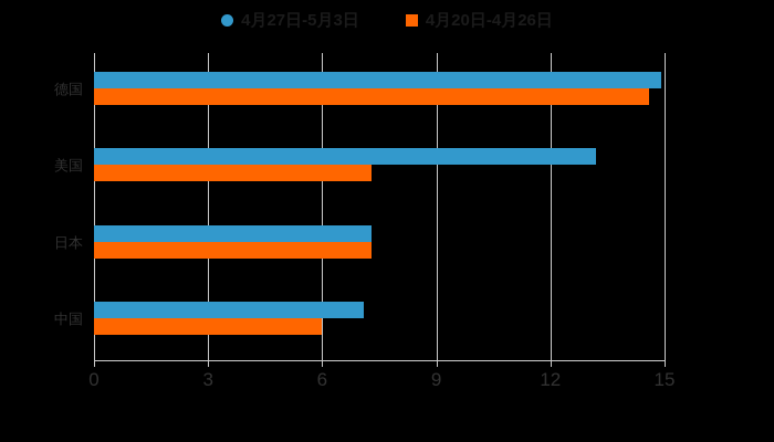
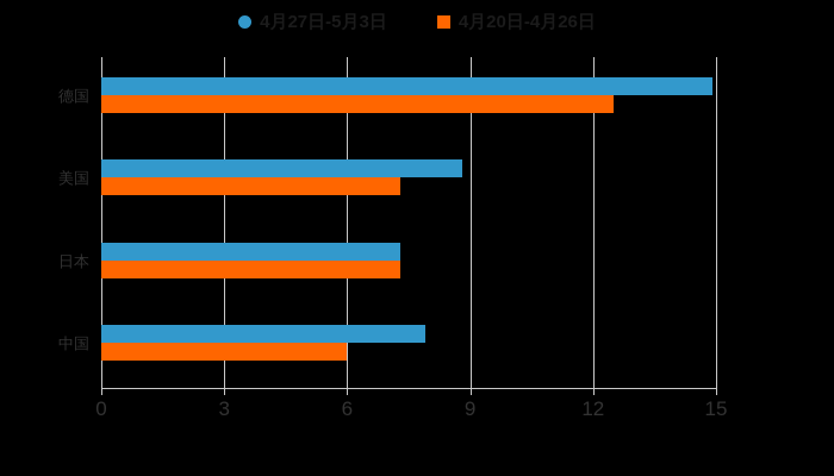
4月20日-4月26日/德国: 14.6 -> 12.5
4月27日-5月3日/美国: 13.2 -> 8.8
4月27日-5月3日/中国: 7.1 -> 7.9
